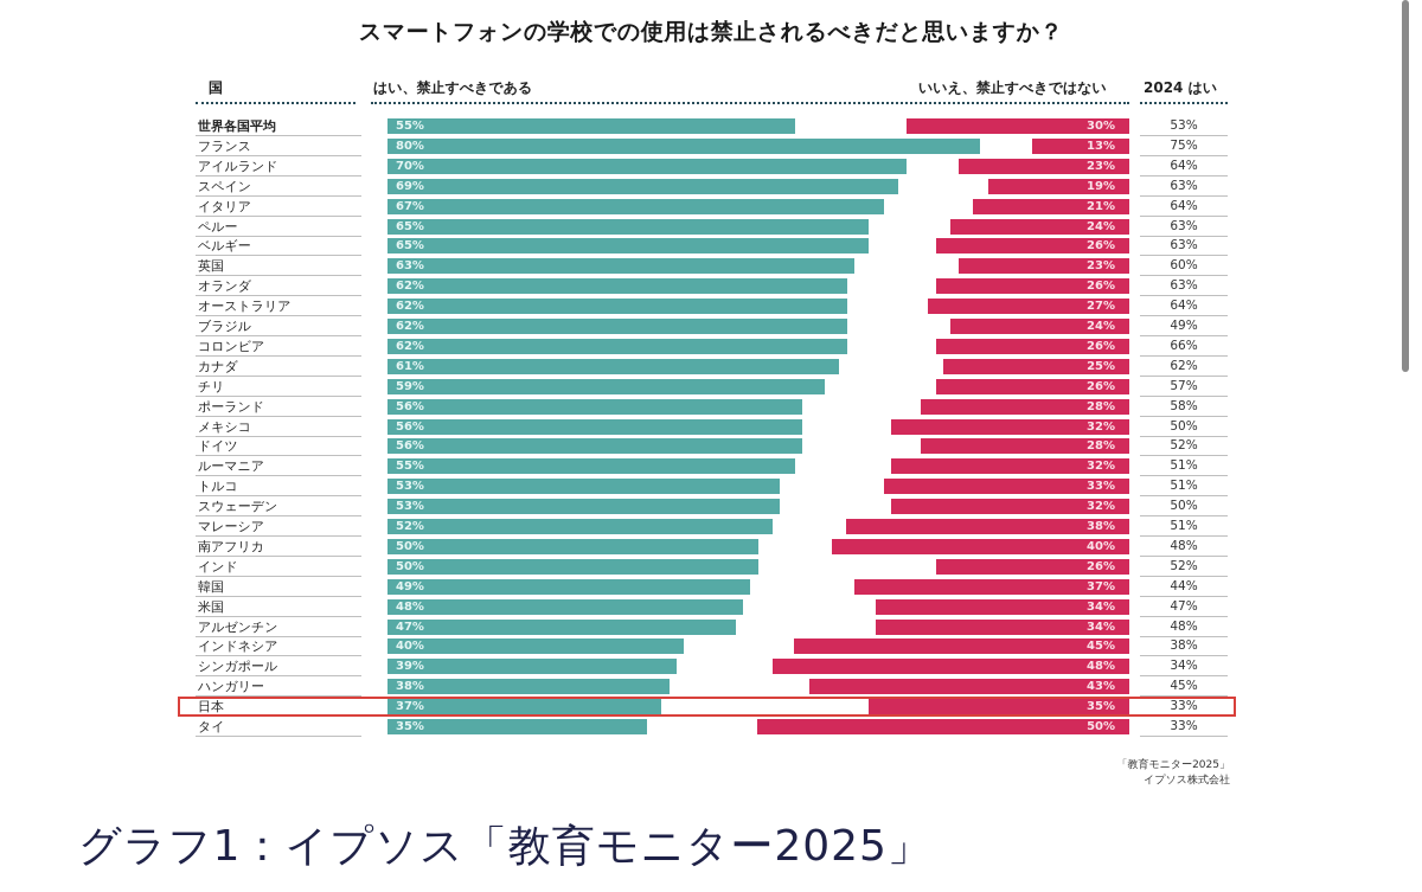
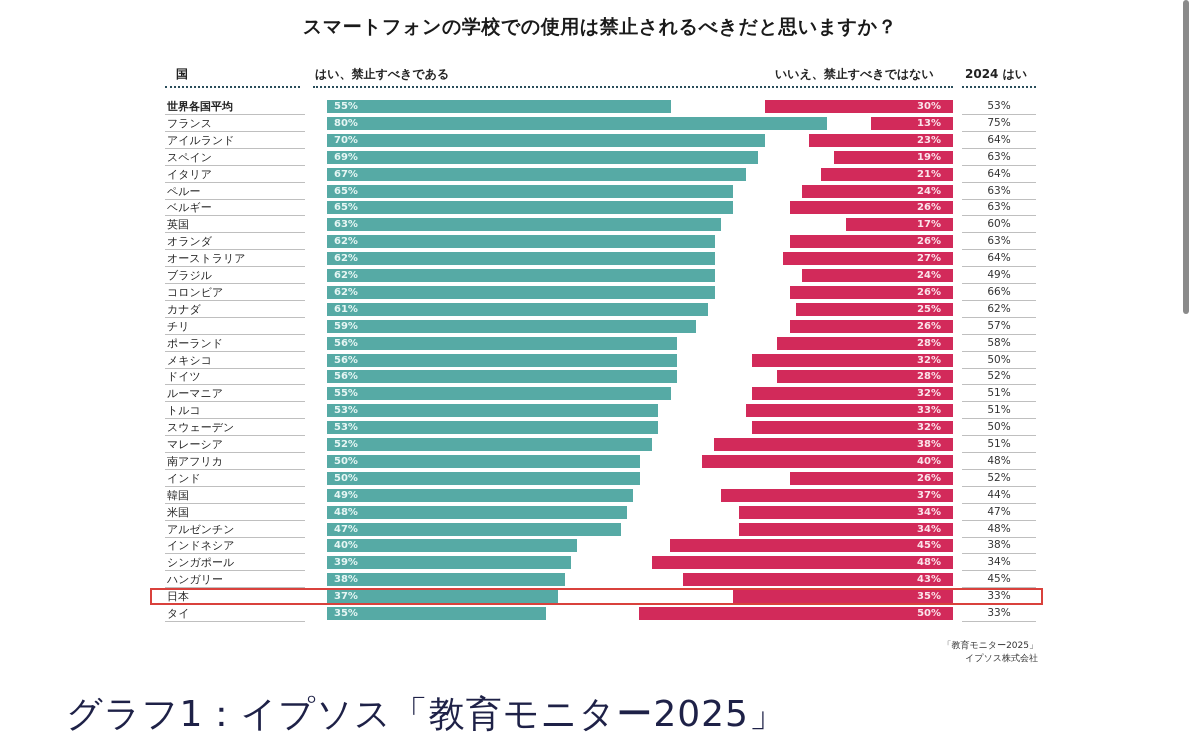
いいえ、禁止すべきではない/英国: 23% -> 17%
